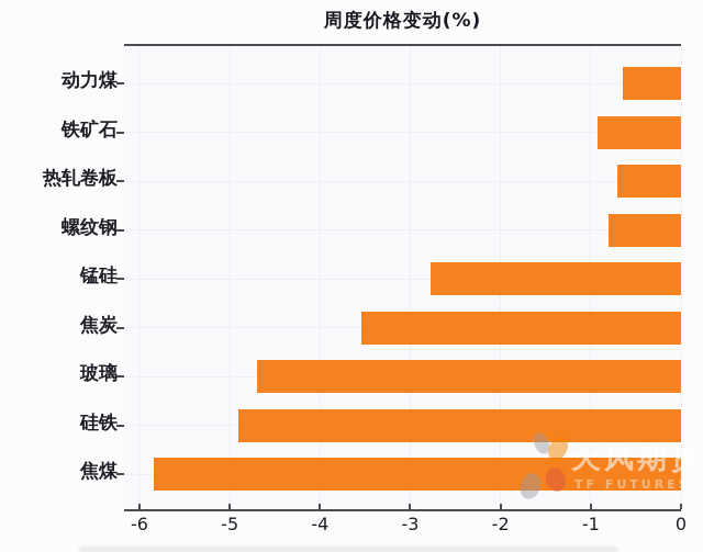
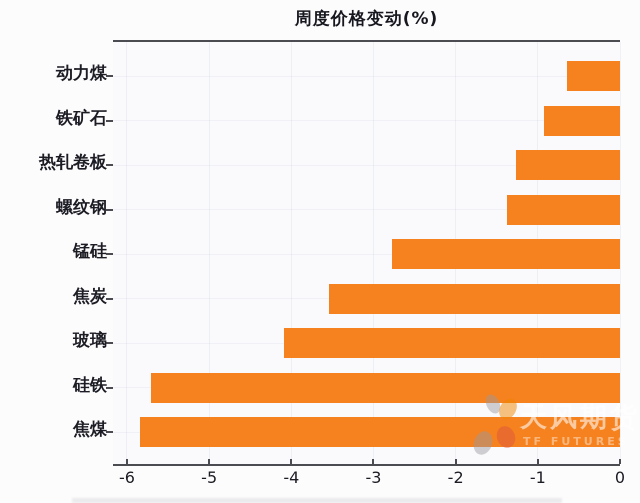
热轧卷板: -0.7 -> -1.3
螺纹钢: -0.8 -> -1.4
玻璃: -4.7 -> -4.1
硅铁: -4.9 -> -5.7
